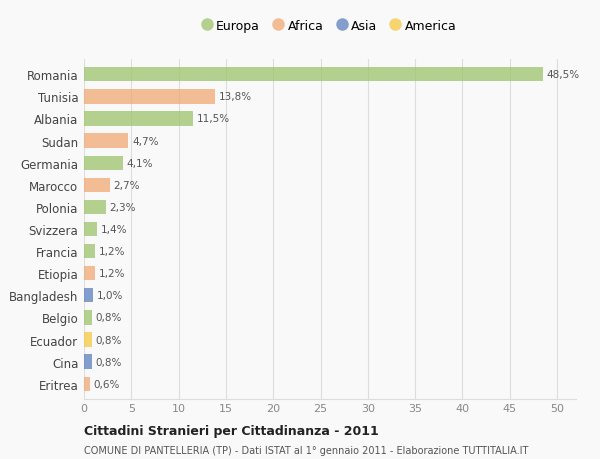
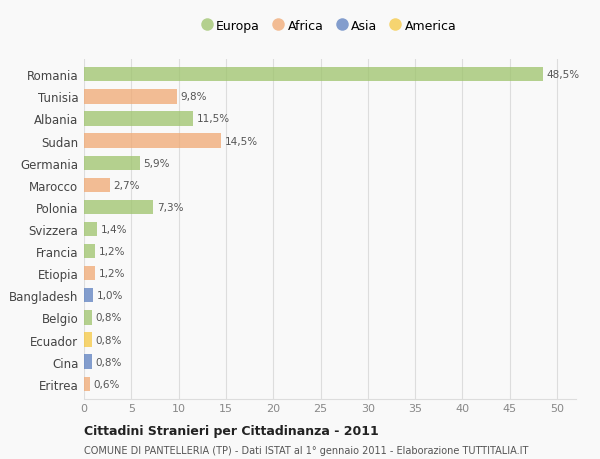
Tunisia: 13,8% -> 9,8%
Sudan: 4,7% -> 14,5%
Germania: 4,1% -> 5,9%
Polonia: 2,3% -> 7,3%
